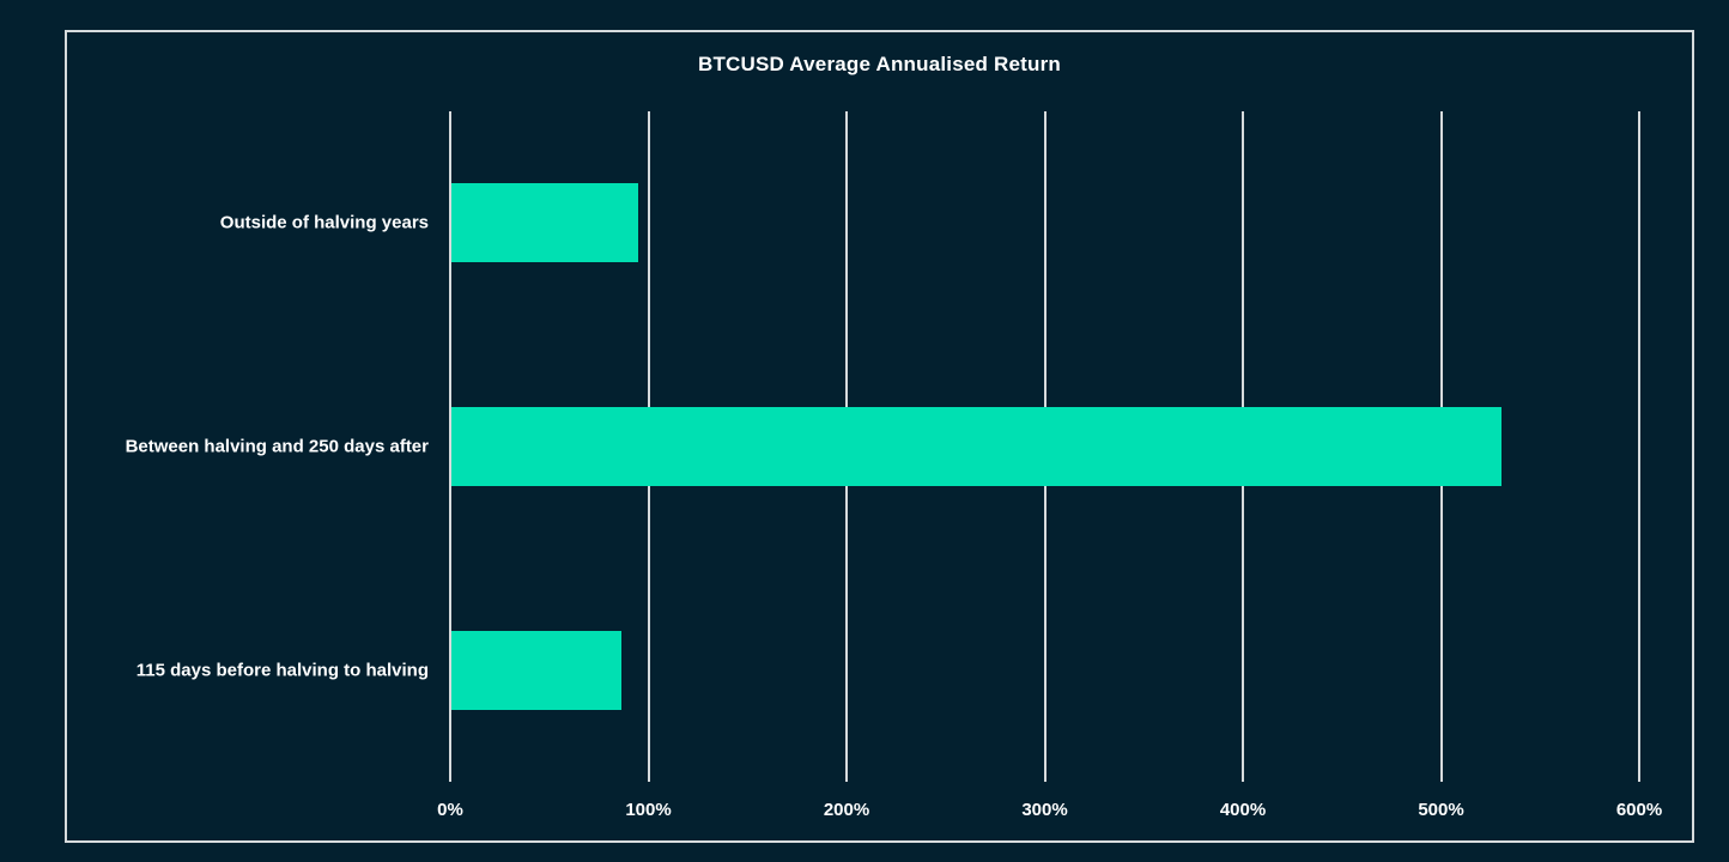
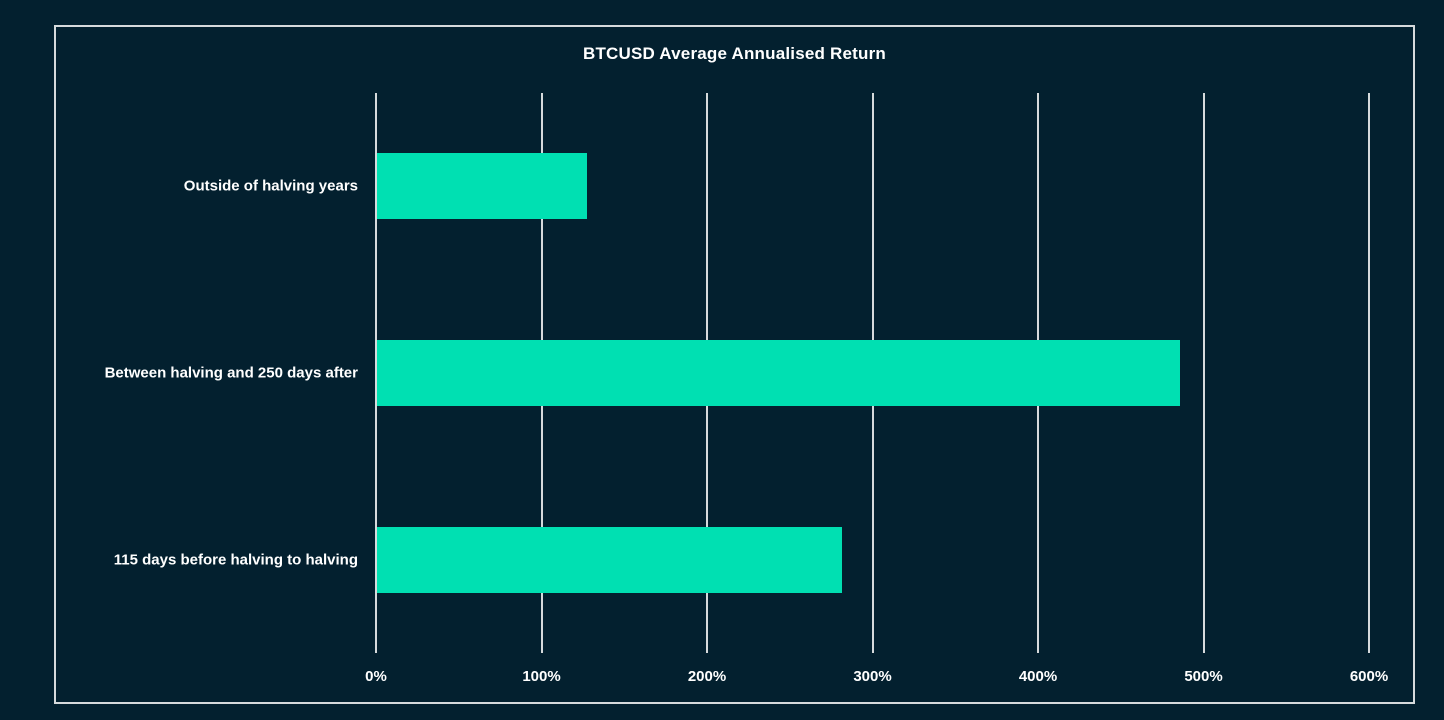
Outside of halving years: 94% -> 127%
Between halving and 250 days after: 530% -> 485%
115 days before halving to halving: 86% -> 281%
